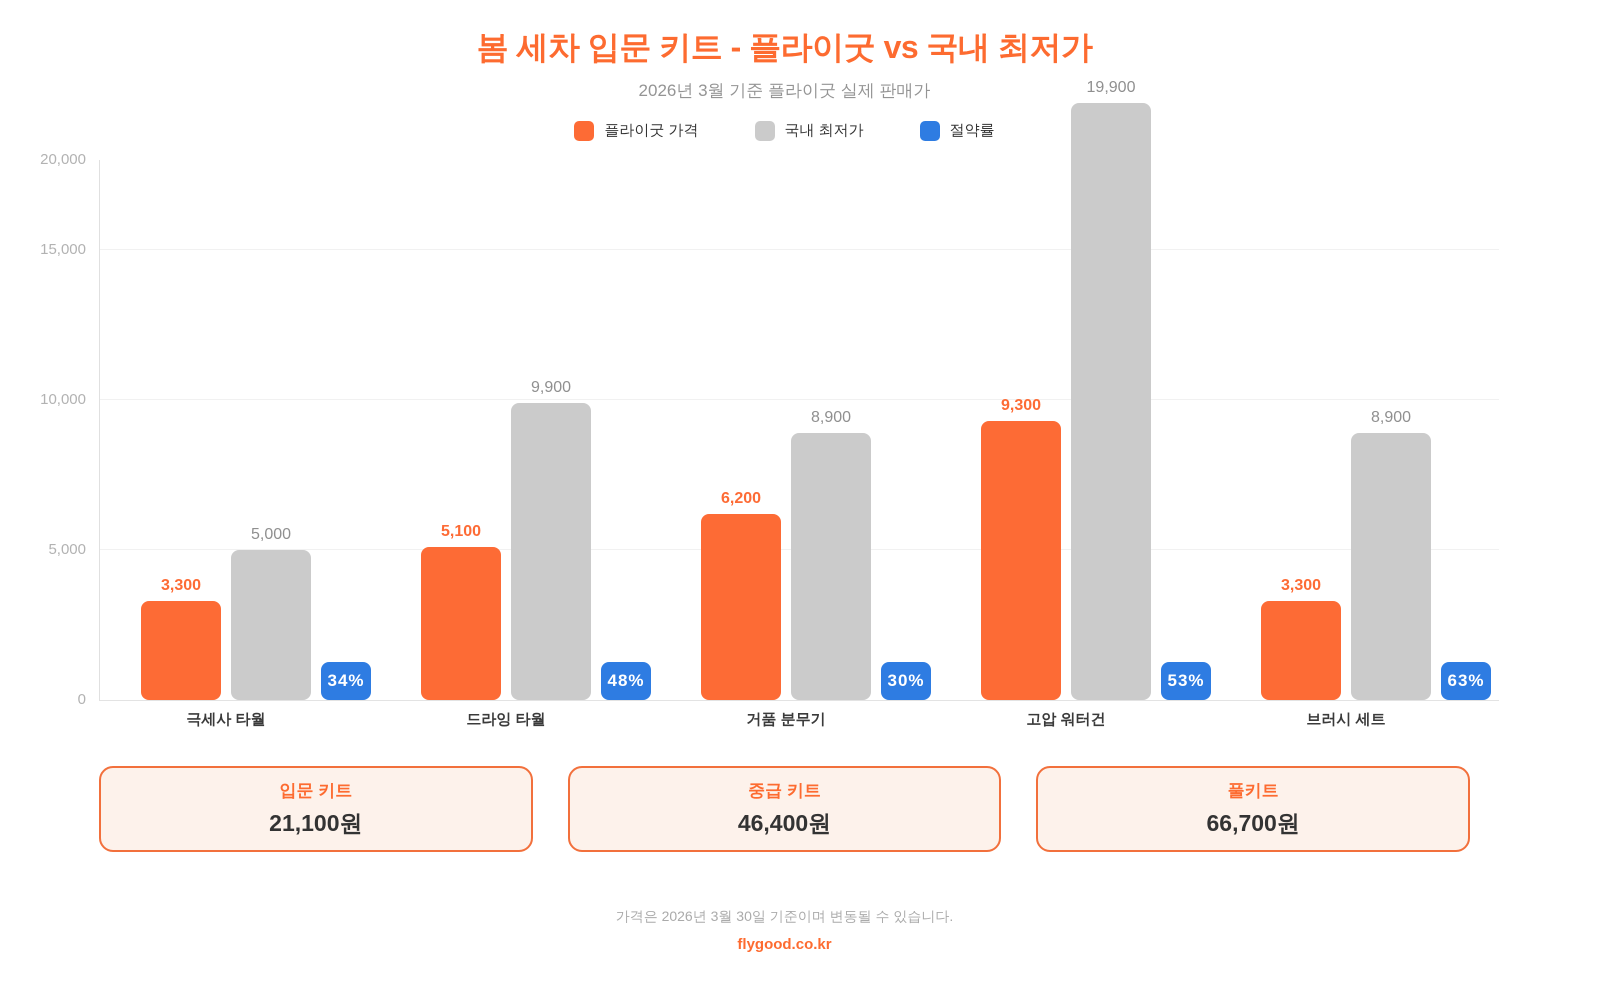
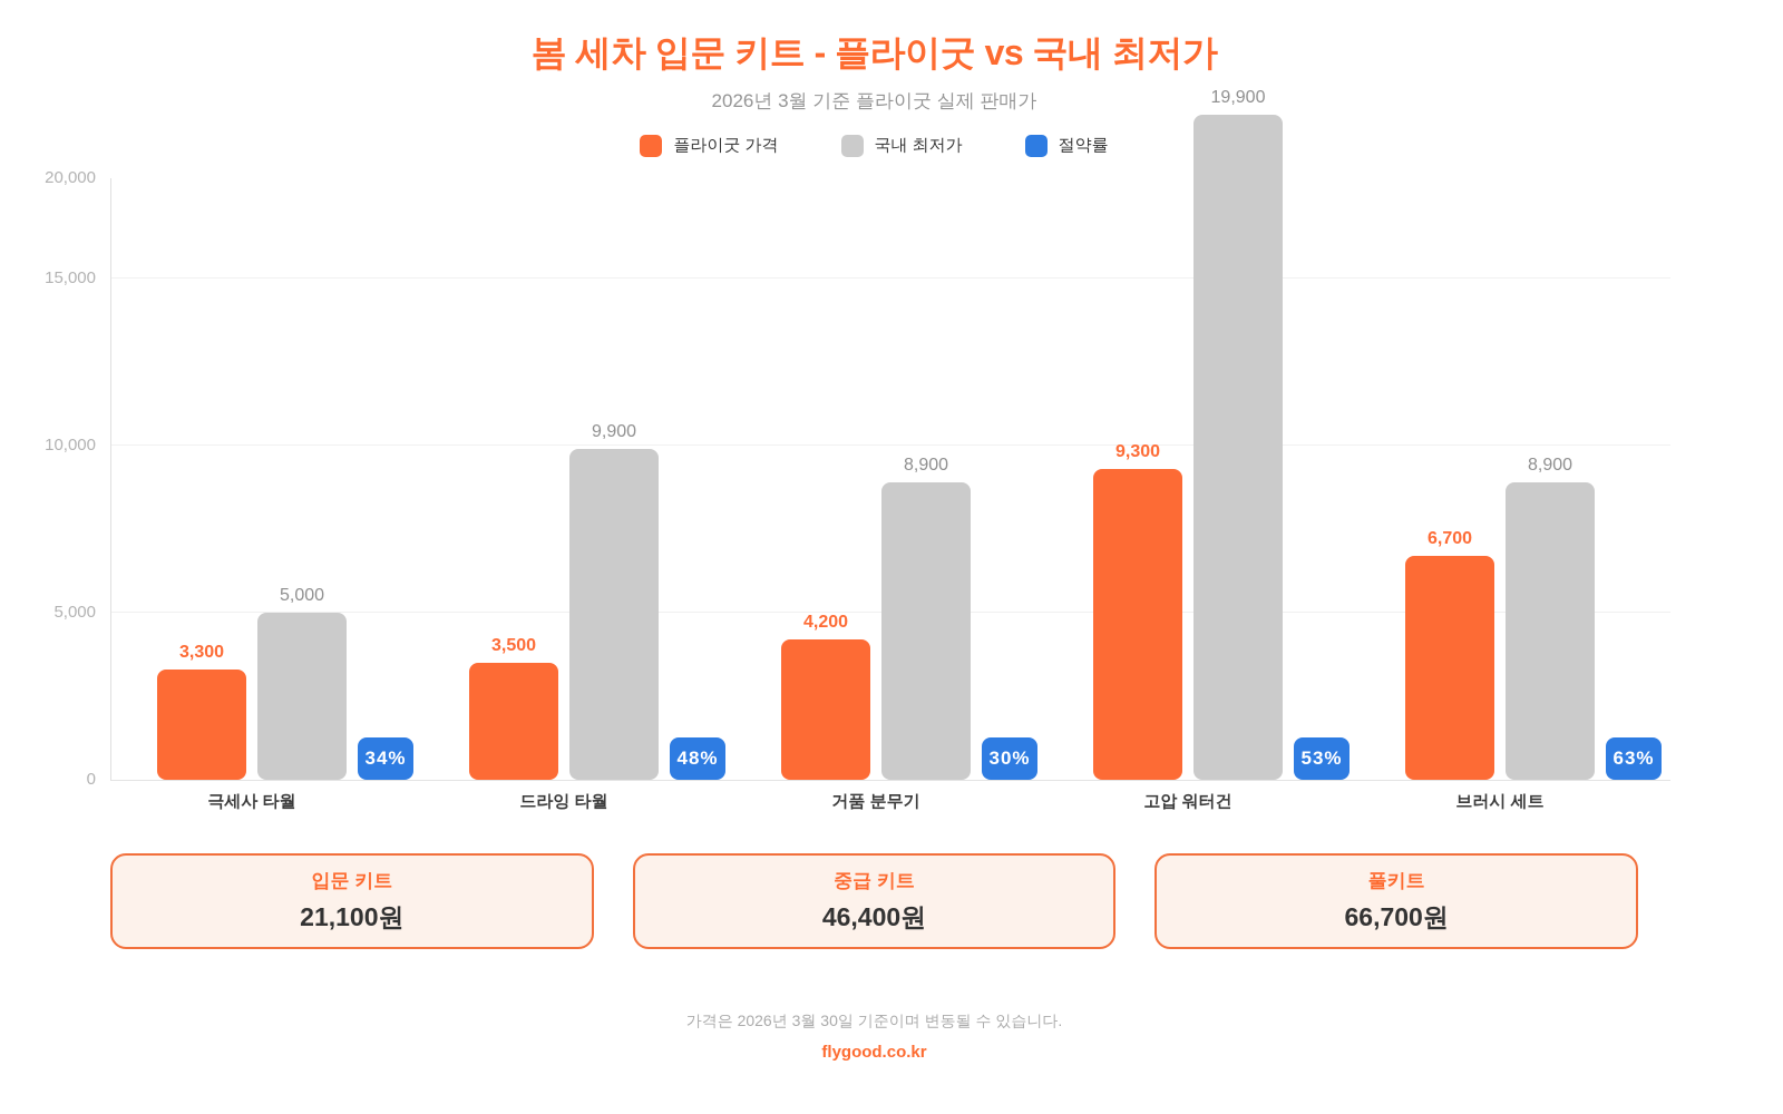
플라이굿 가격/드라잉 타월: 5,100 -> 3,500
플라이굿 가격/거품 분무기: 6,200 -> 4,200
플라이굿 가격/브러시 세트: 3,300 -> 6,700
